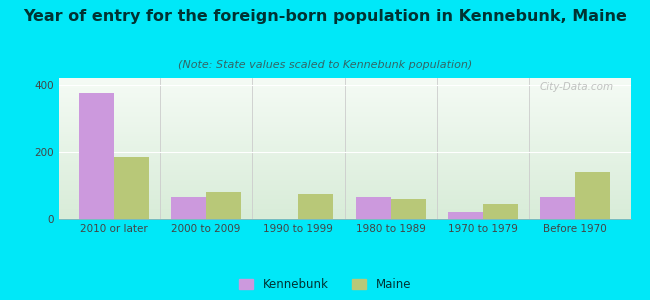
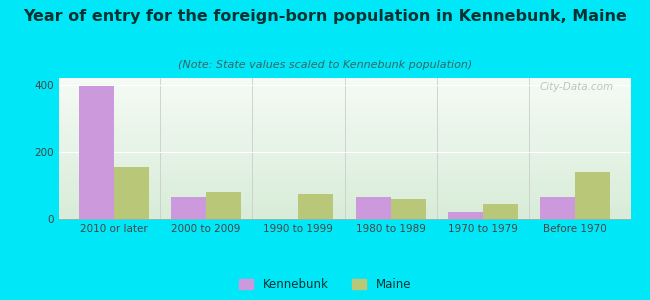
Kennebunk/2010 or later: 375 -> 395
Maine/2010 or later: 185 -> 155
